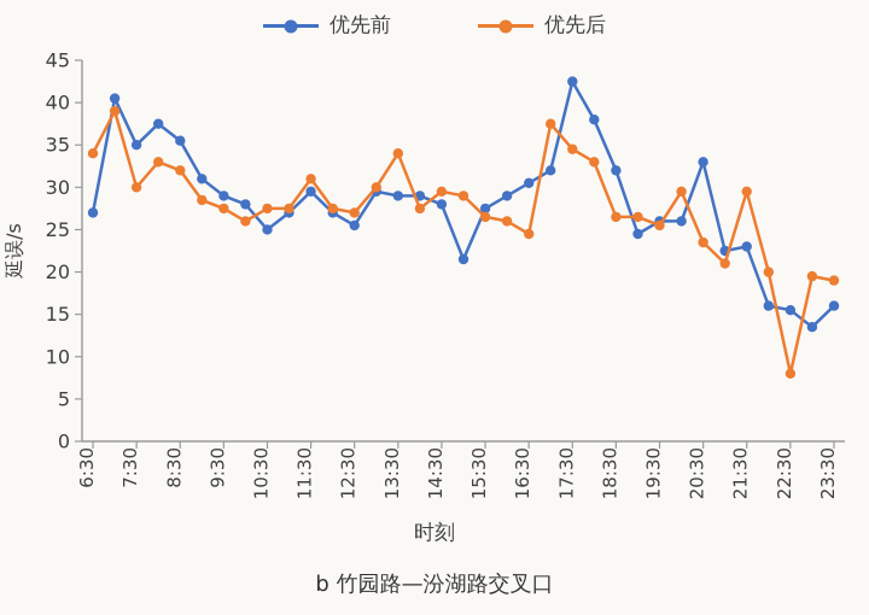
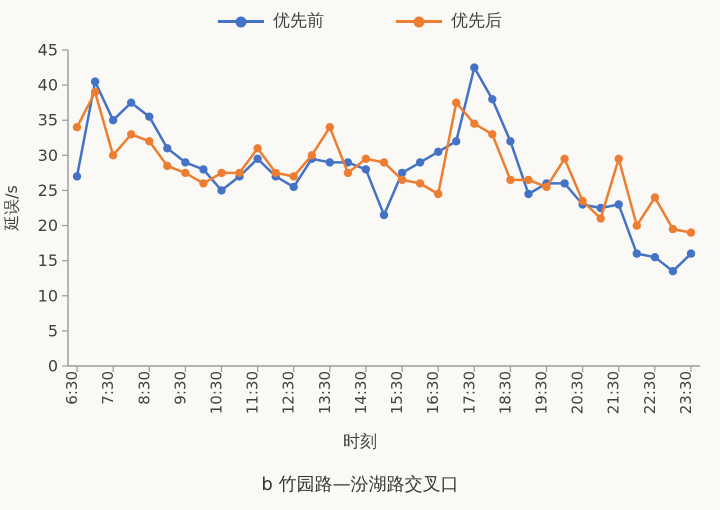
优先前/20:30: 33 -> 23
优先后/22:30: 8 -> 24
